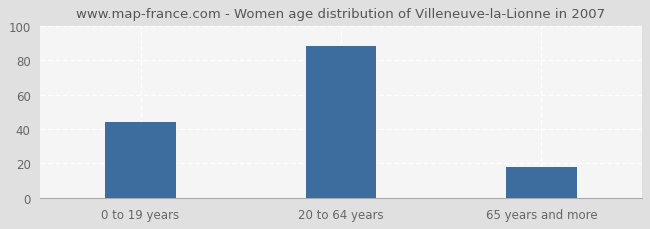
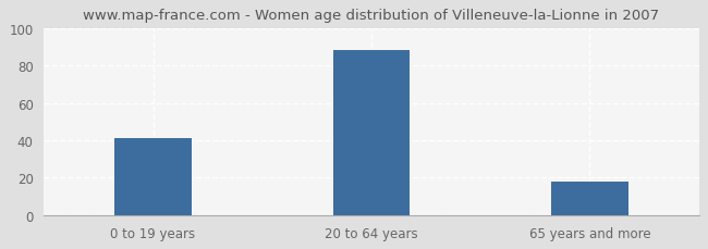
0 to 19 years: 44 -> 41
